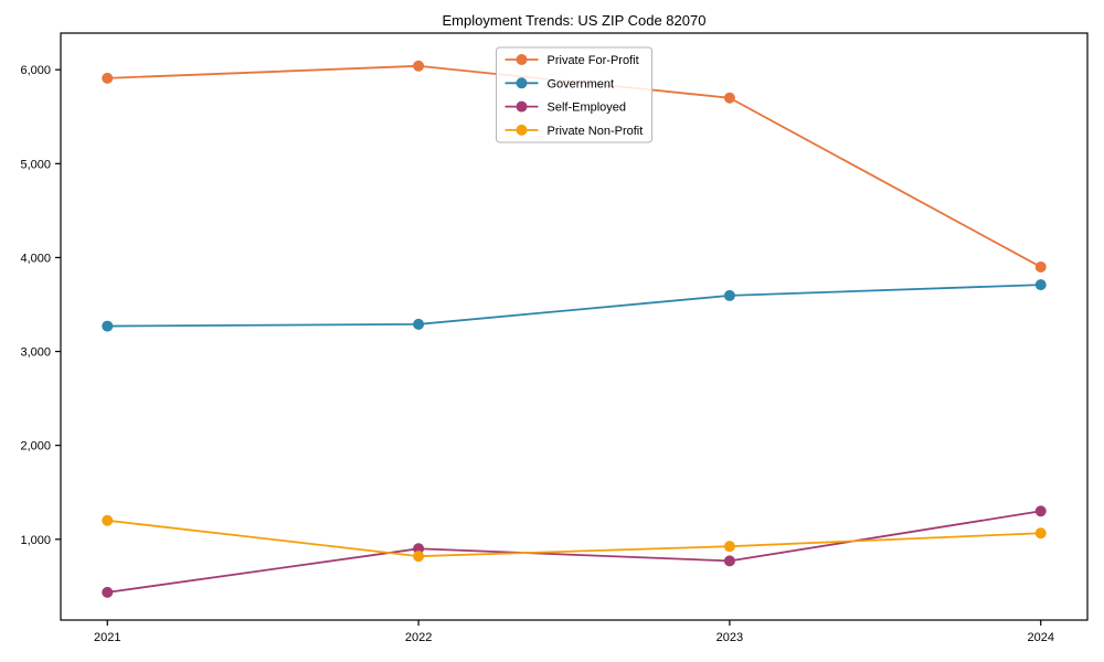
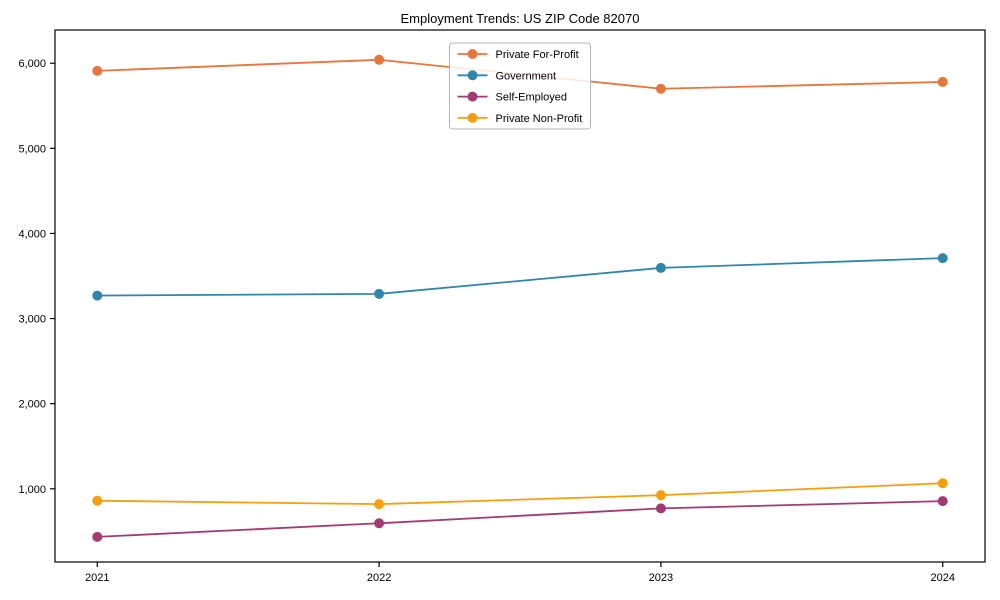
Private Non-Profit/2021: 1200 -> 900
Self-Employed/2022: 900 -> 600
Private For-Profit/2024: 3900 -> 5800
Self-Employed/2024: 1300 -> 900
